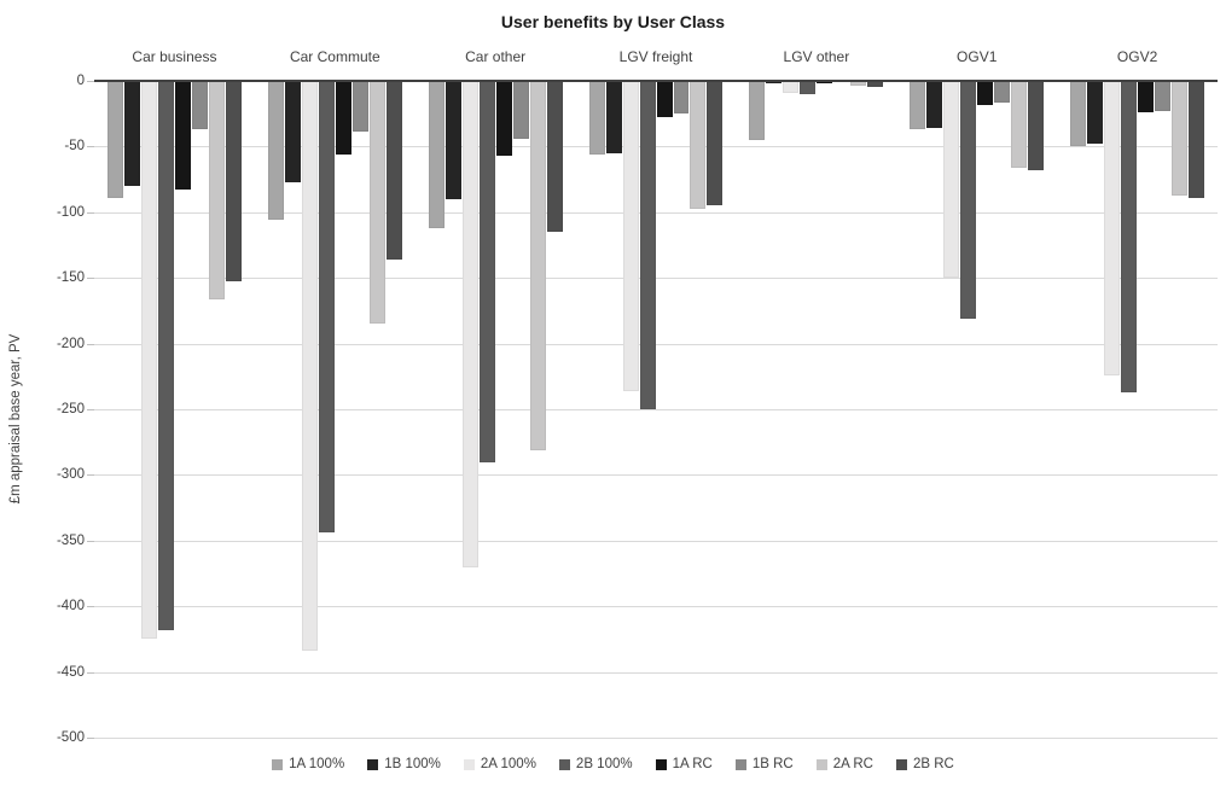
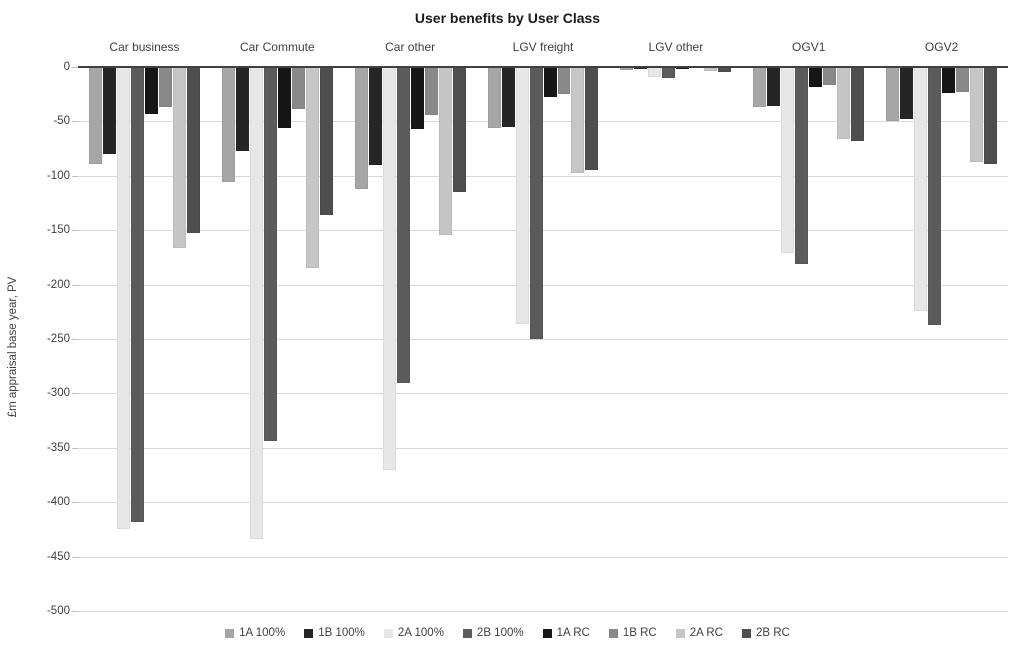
1A RC/Car business: -83 -> -43
2A RC/Car other: -281 -> -154
1A 100%/LGV other: -45 -> -3
2A 100%/OGV1: -150 -> -171
